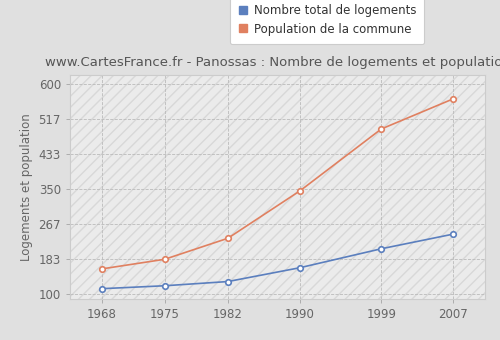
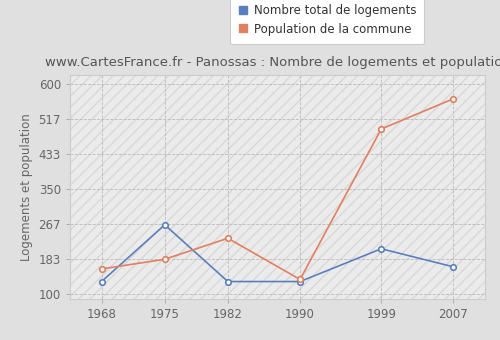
Nombre total de logements/1968: 113 -> 130
Nombre total de logements/1975: 120 -> 265
Nombre total de logements/1990: 163 -> 130
Population de la commune/1990: 346 -> 135
Nombre total de logements/2007: 243 -> 165
